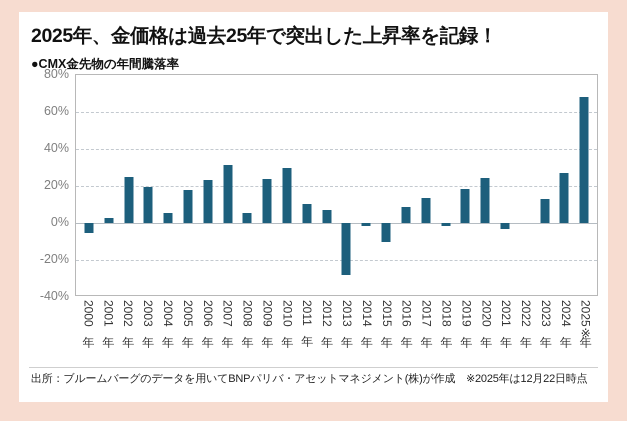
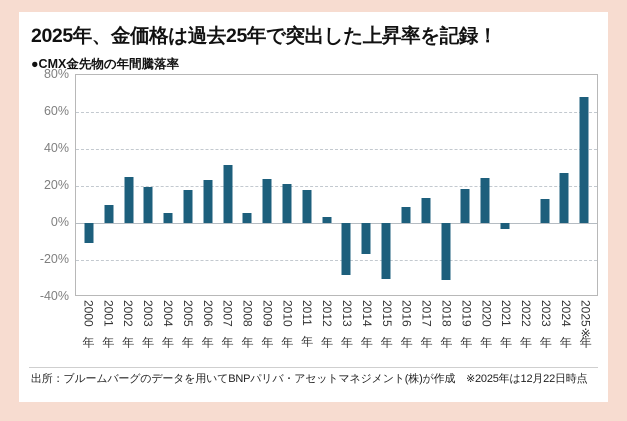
2000年: -6% -> -11%
2001年: 2% -> 10%
2010年: 30% -> 21%
2011年: 10% -> 18%
2012年: 7% -> 3%
2014年: -2% -> -17%
2015年: -10% -> -30%
2018年: -2% -> -31%
